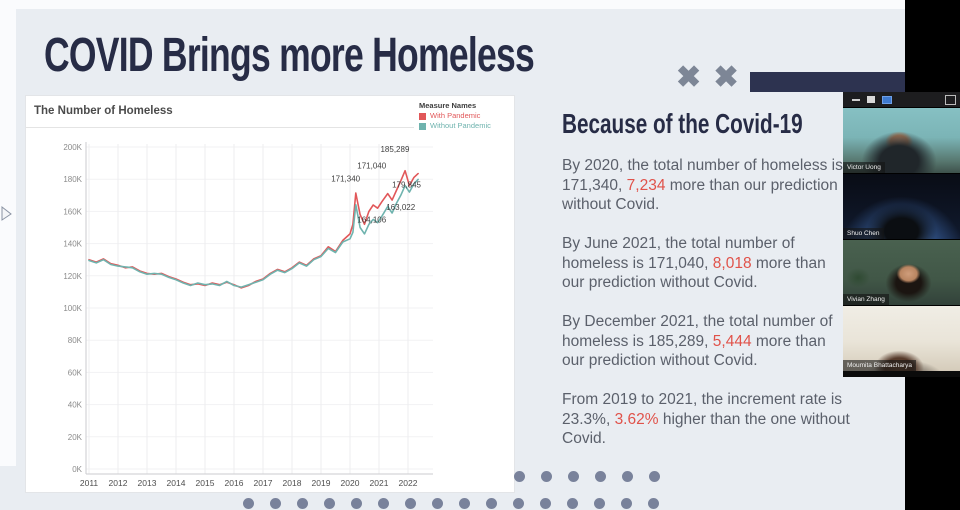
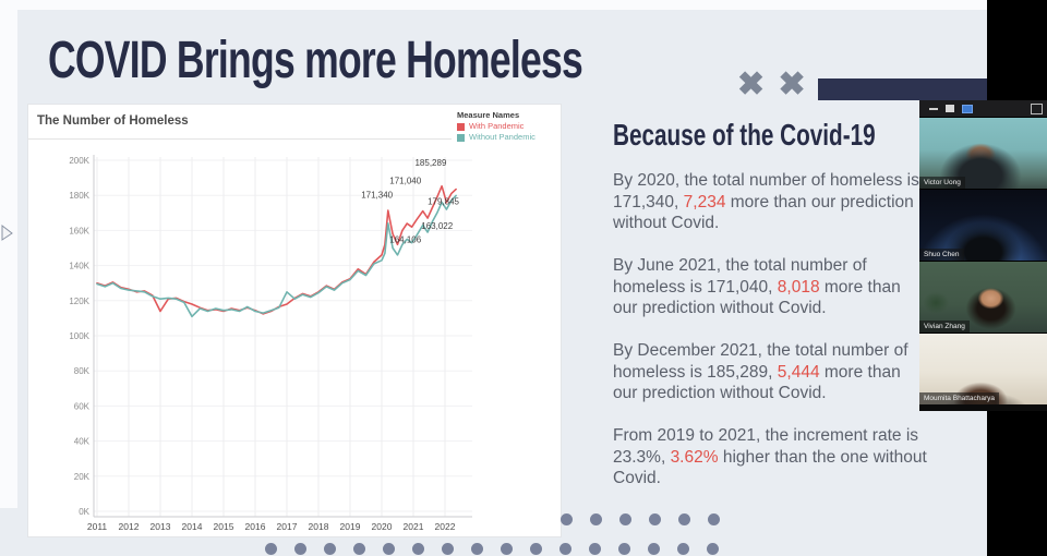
With Pandemic/2013: 122K -> 114K
Without Pandemic/2014: 118K -> 111K
Without Pandemic/2017: 118K -> 125K
